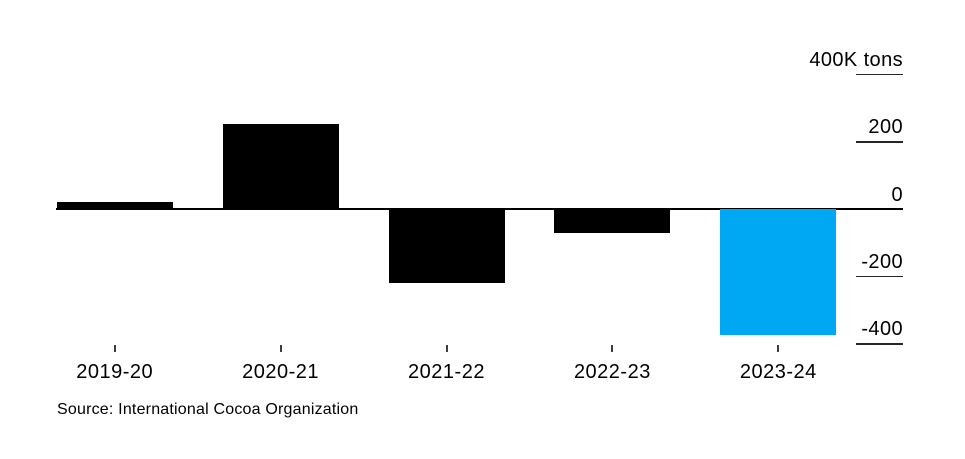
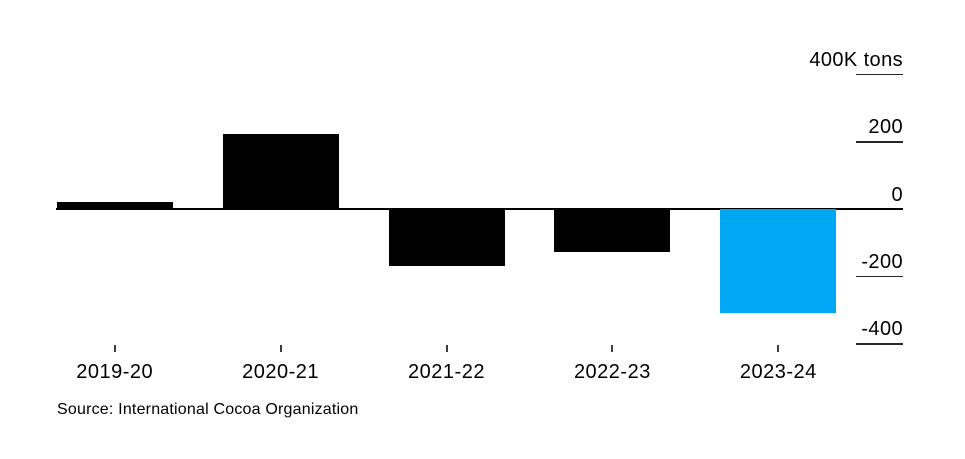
2020-21: 250 -> 220
2021-22: -220 -> -170
2022-23: -70 -> -130
2023-24: -370 -> -310
